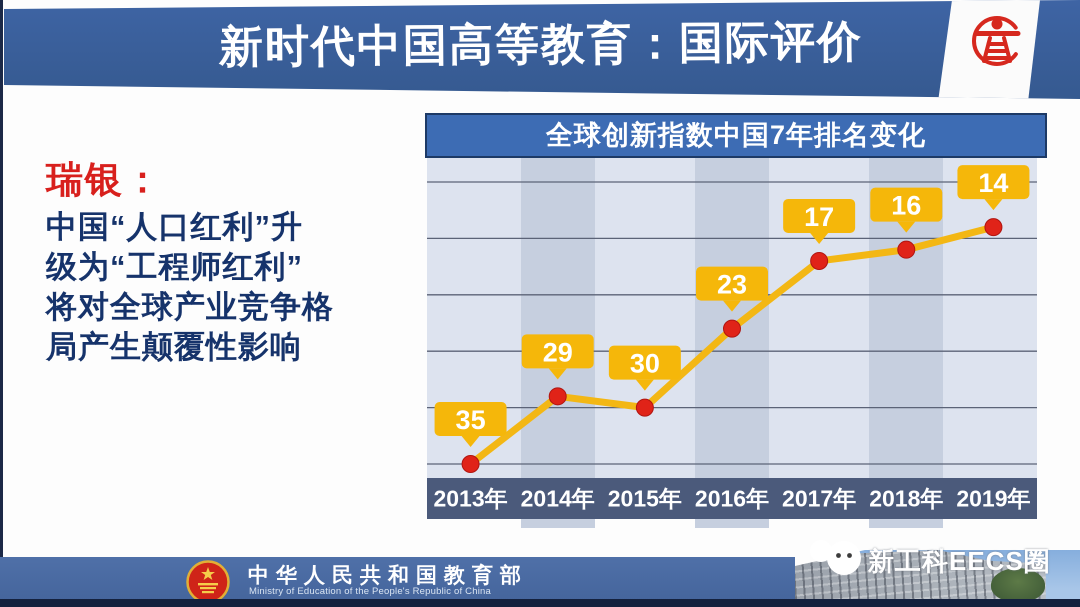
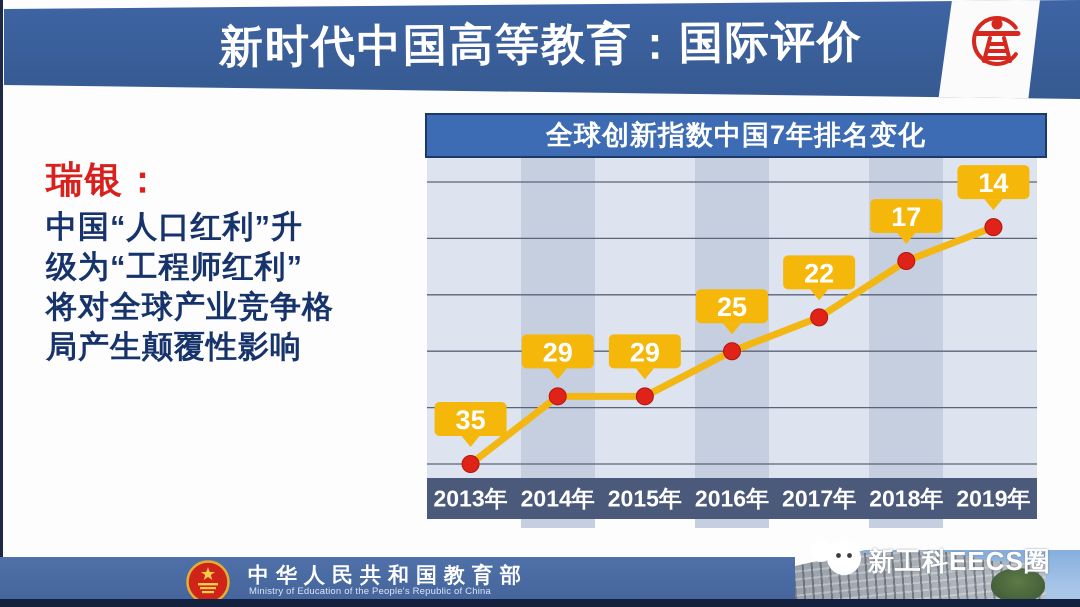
2015年: 30 -> 29
2016年: 23 -> 25
2017年: 17 -> 22
2018年: 16 -> 17
